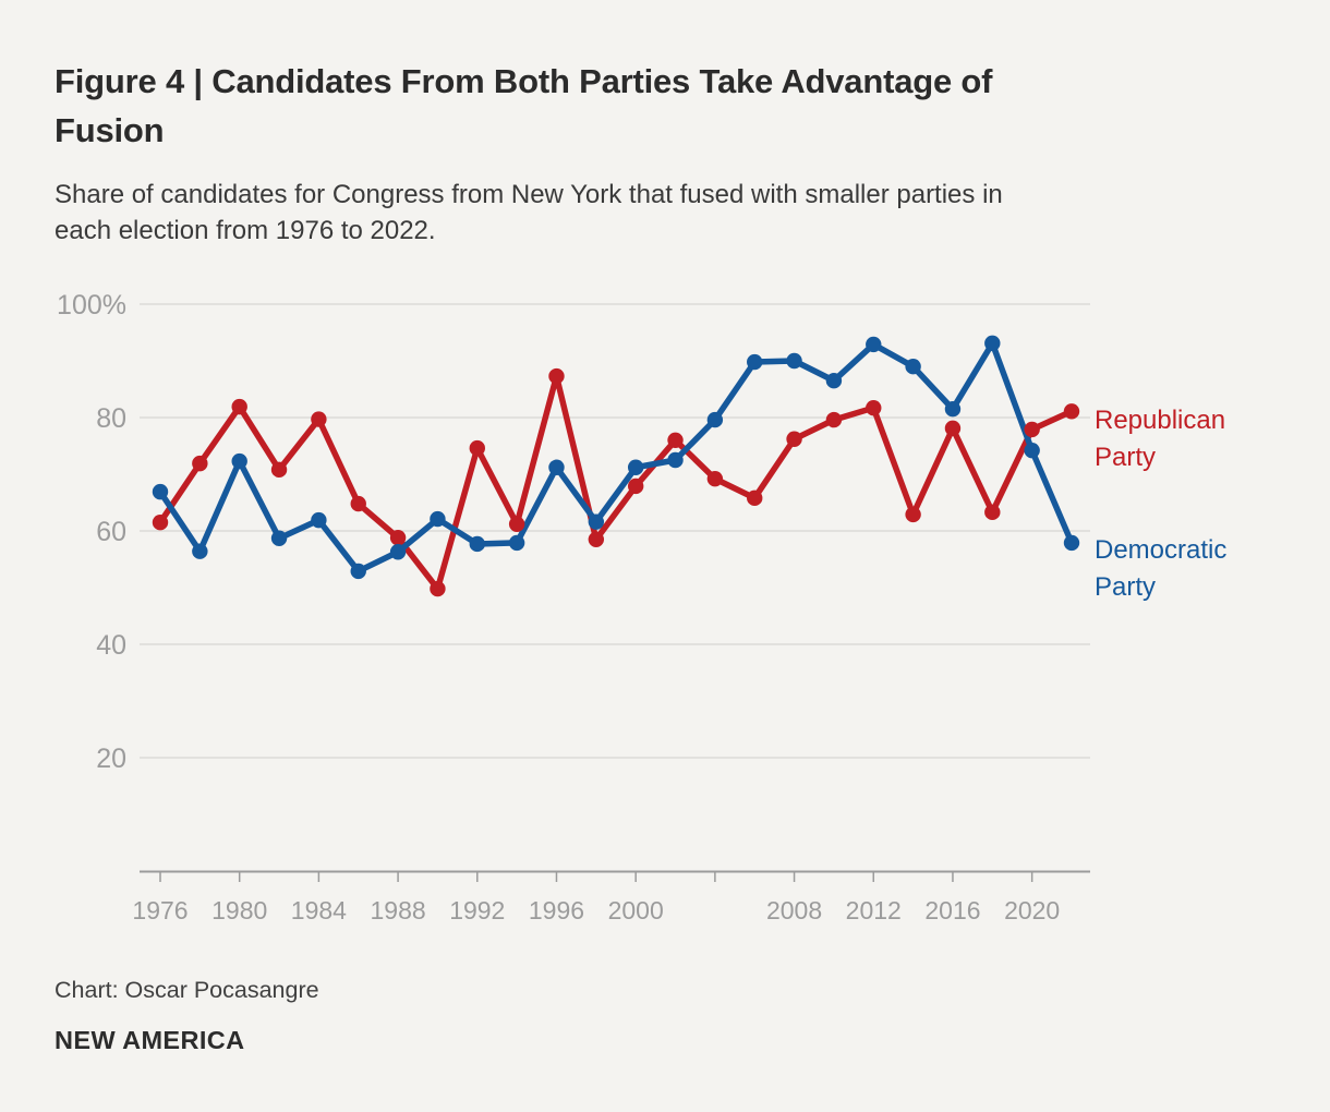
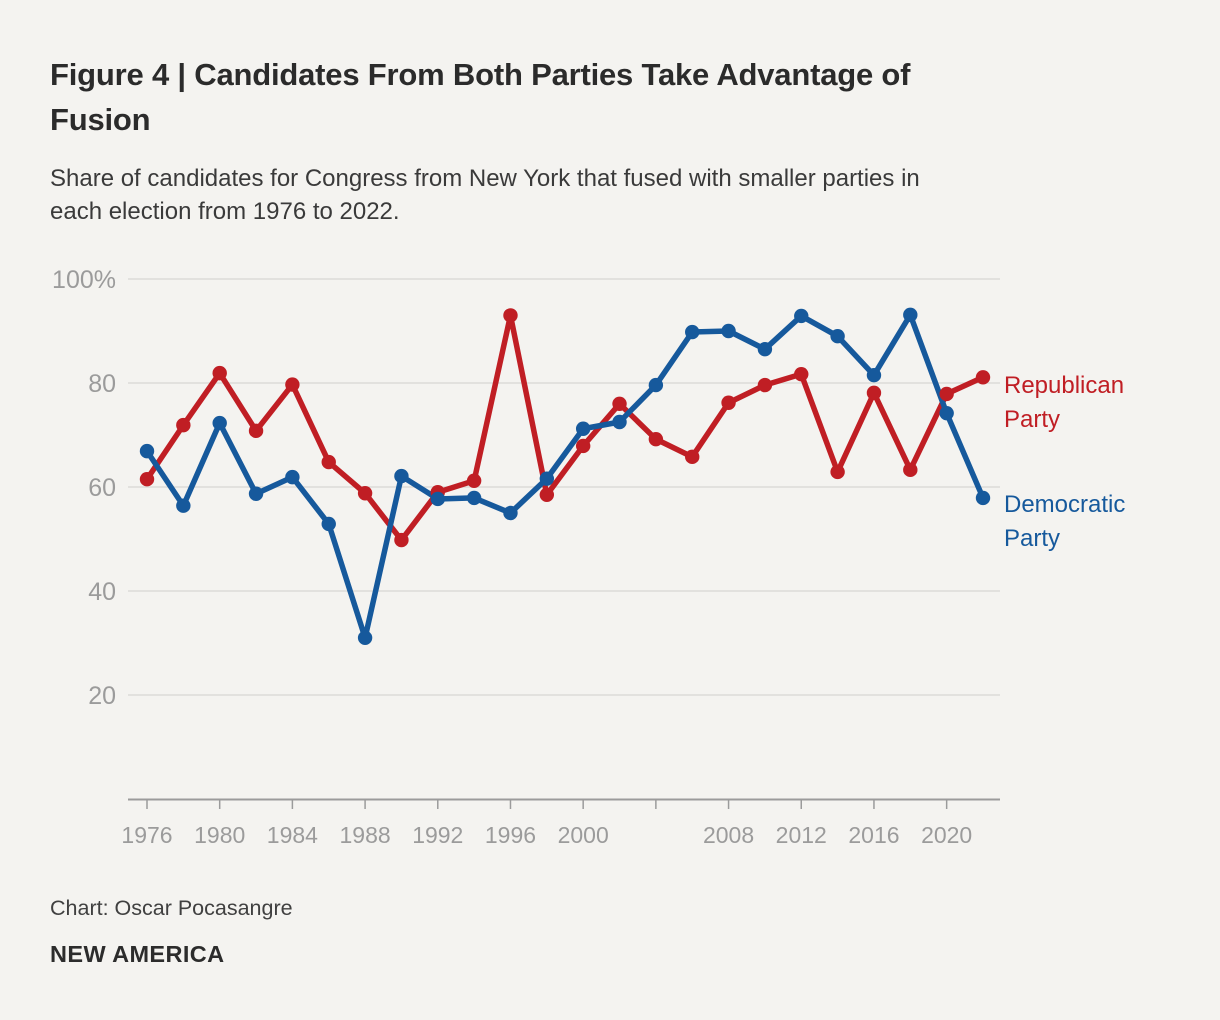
Democratic Party/1988: 56% -> 31%
Republican Party/1992: 75% -> 59%
Republican Party/1996: 87% -> 93%
Democratic Party/1996: 71% -> 55%
